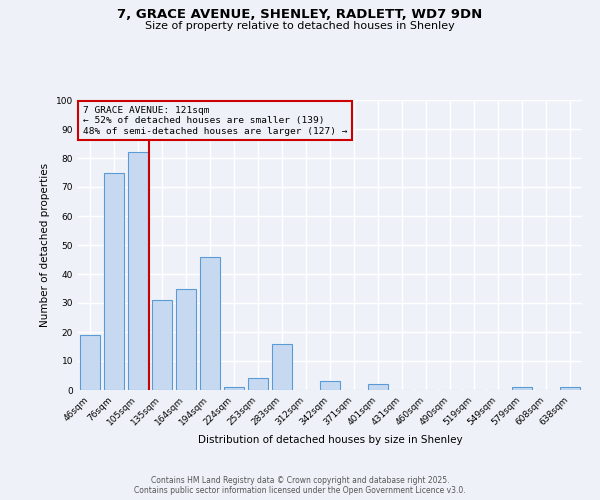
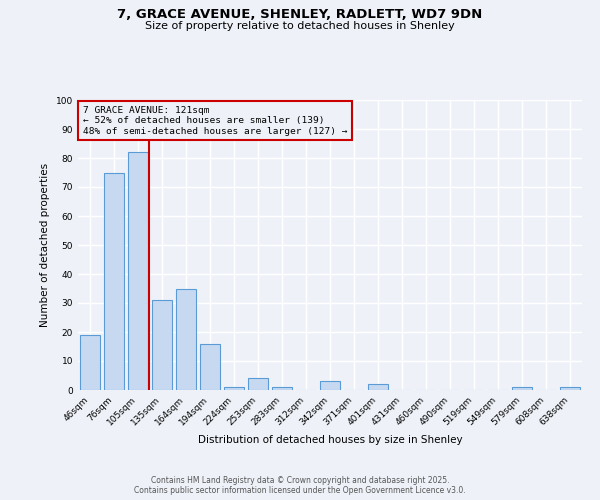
194sqm: 46 -> 16
283sqm: 16 -> 1
